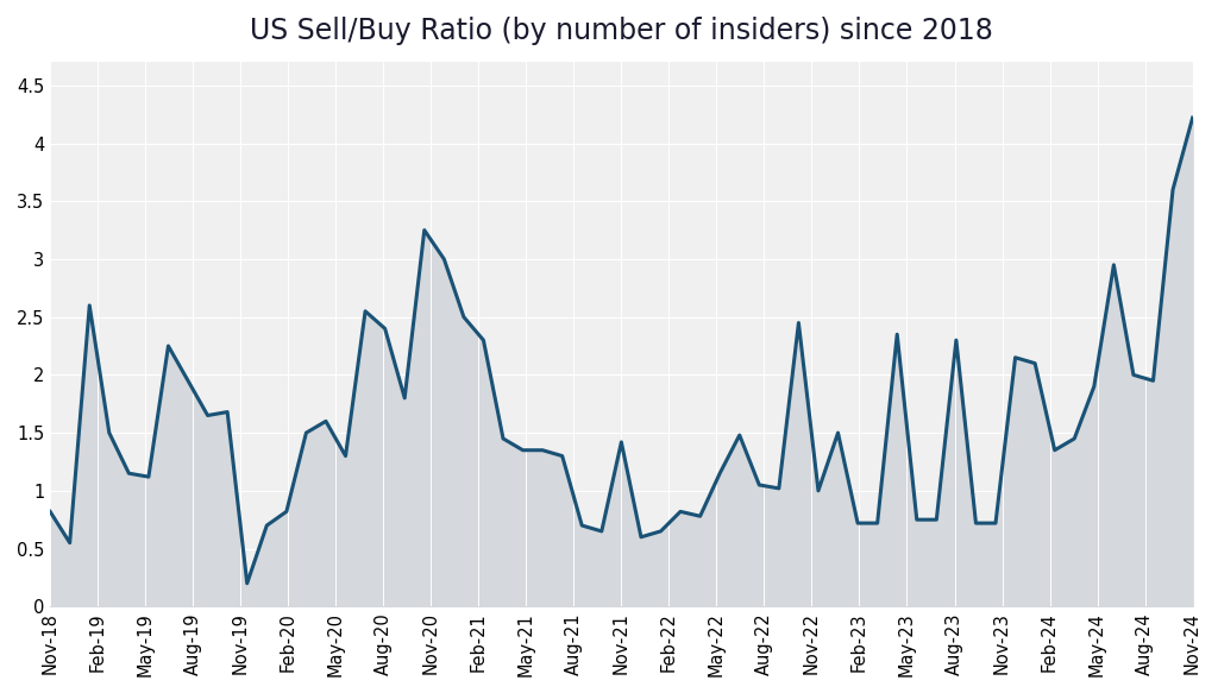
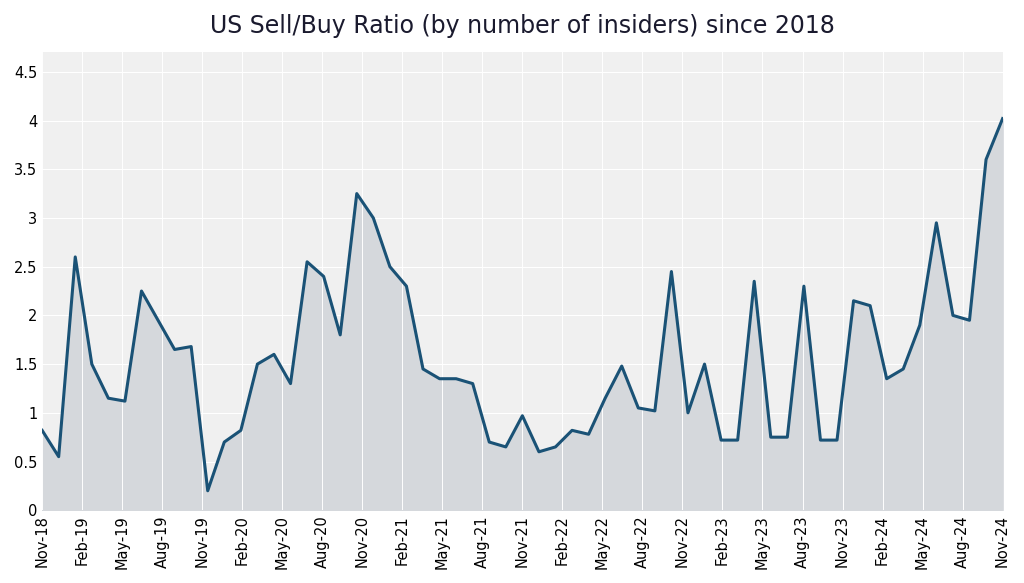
Nov-21: 1.42 -> 0.97
Nov-24: 4.22 -> 4.02
